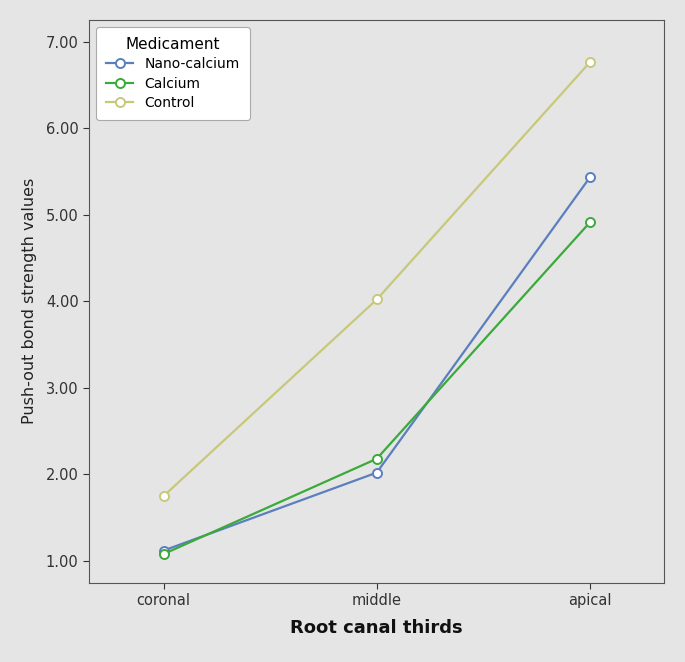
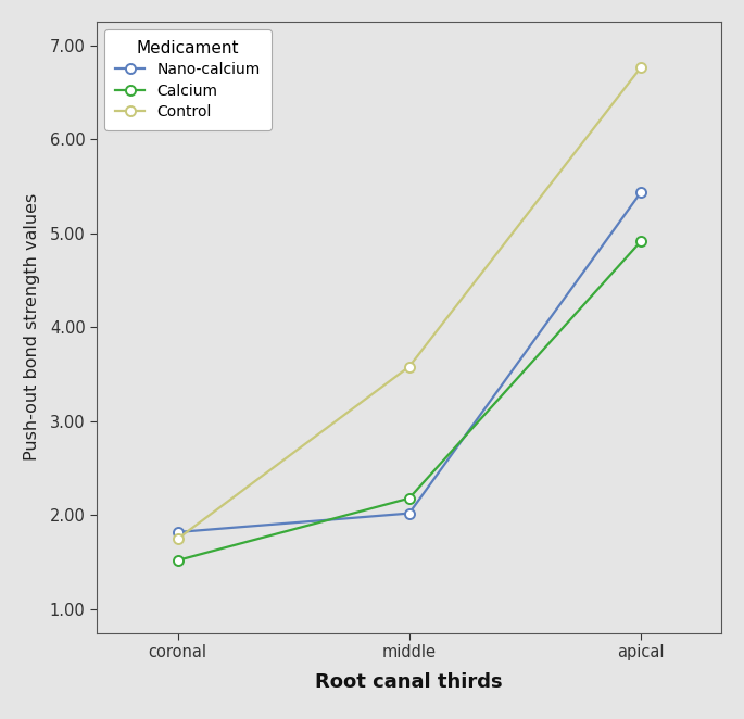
Nano-calcium/coronal: 1.12 -> 1.82
Calcium/coronal: 1.08 -> 1.52
Control/middle: 4.02 -> 3.58
